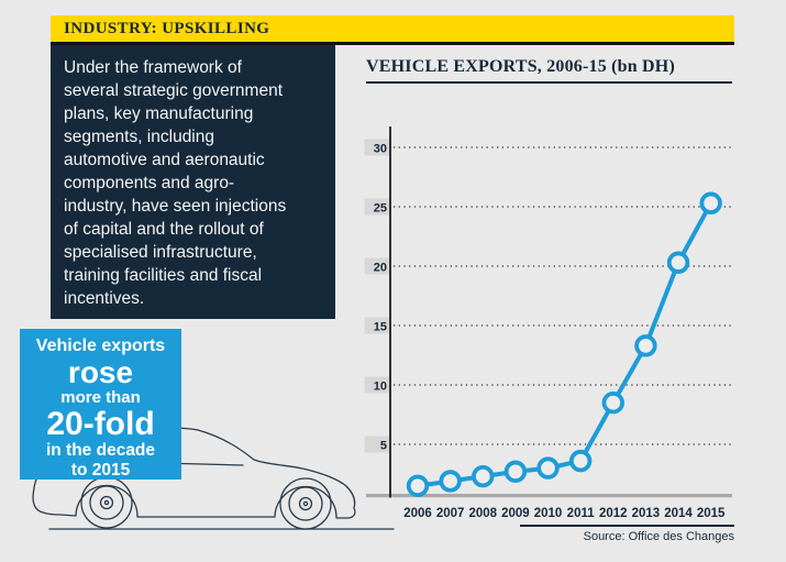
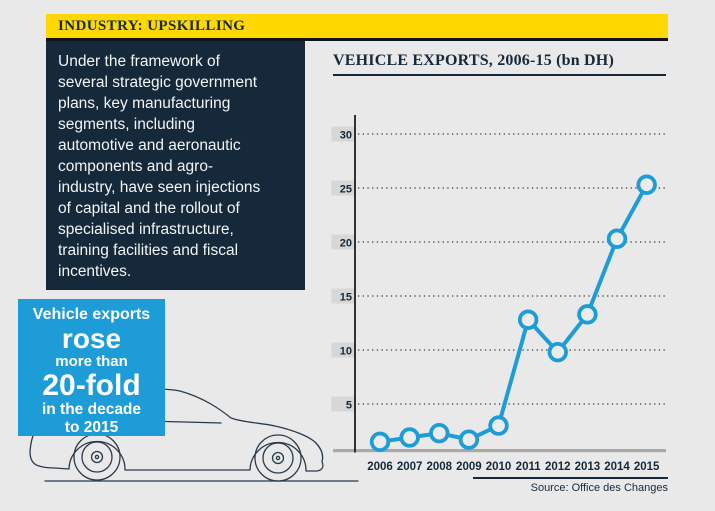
2009: 2.7 -> 1.7
2011: 3.6 -> 12.8
2012: 8.5 -> 9.8
